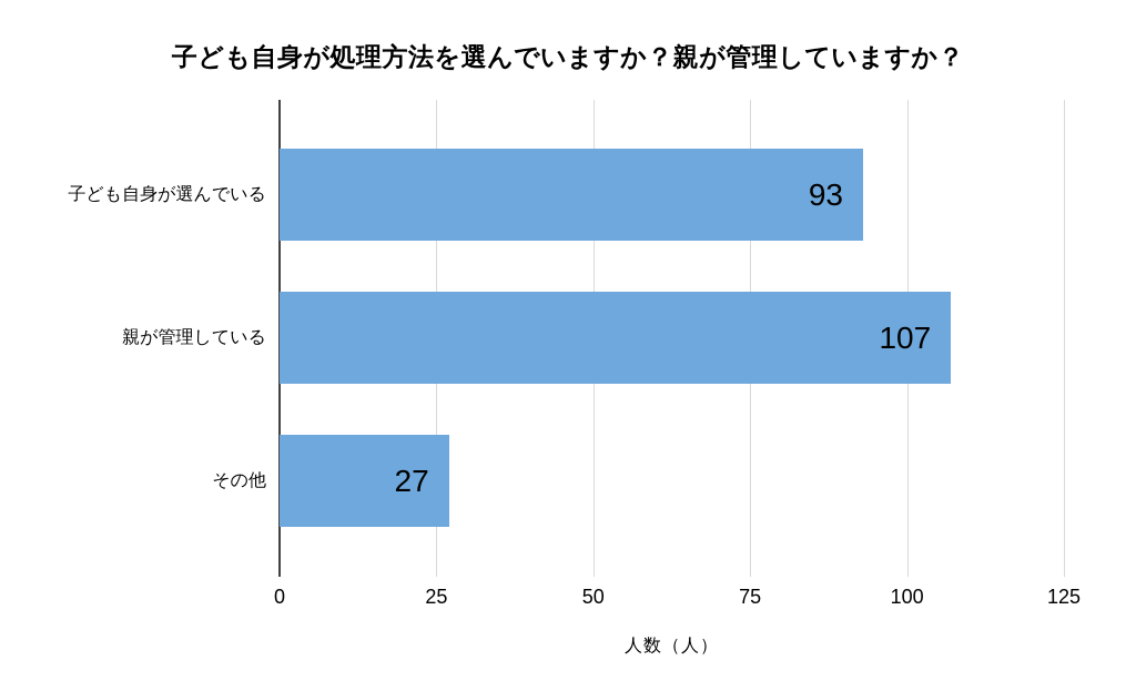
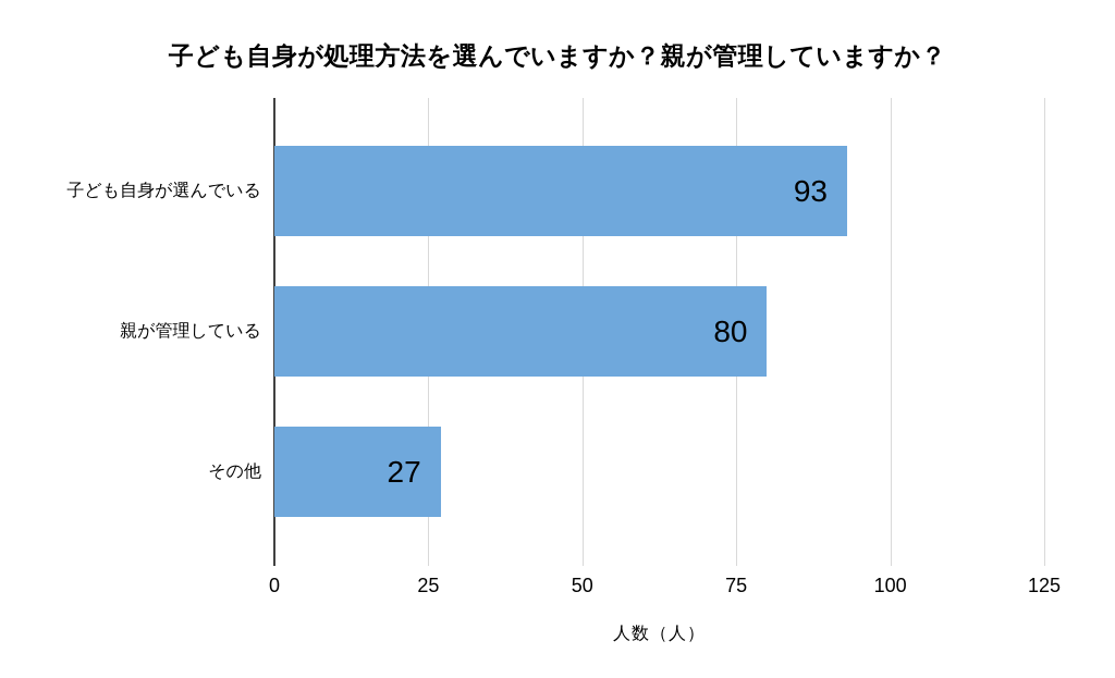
親が管理している: 107 -> 80
